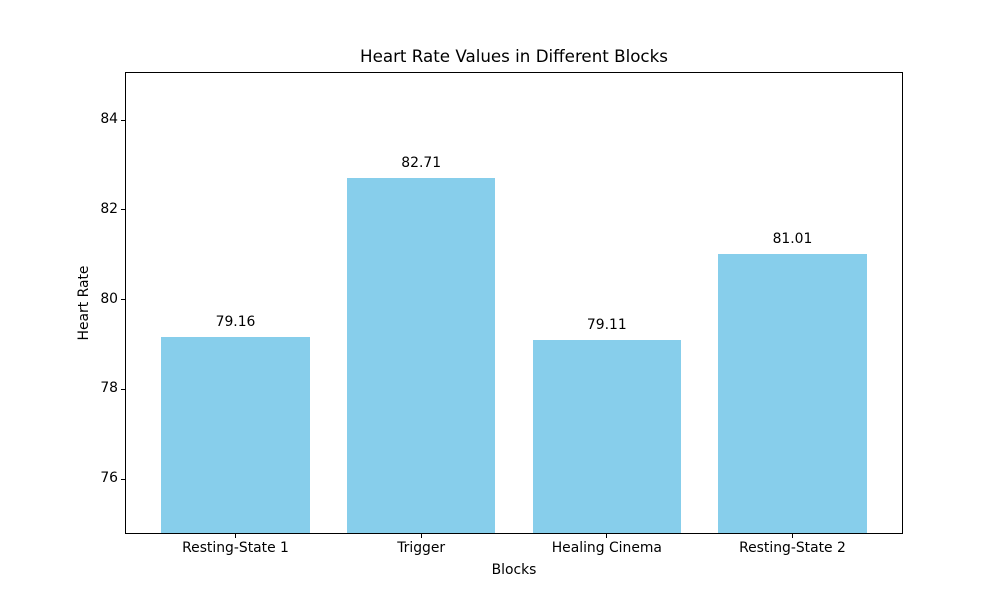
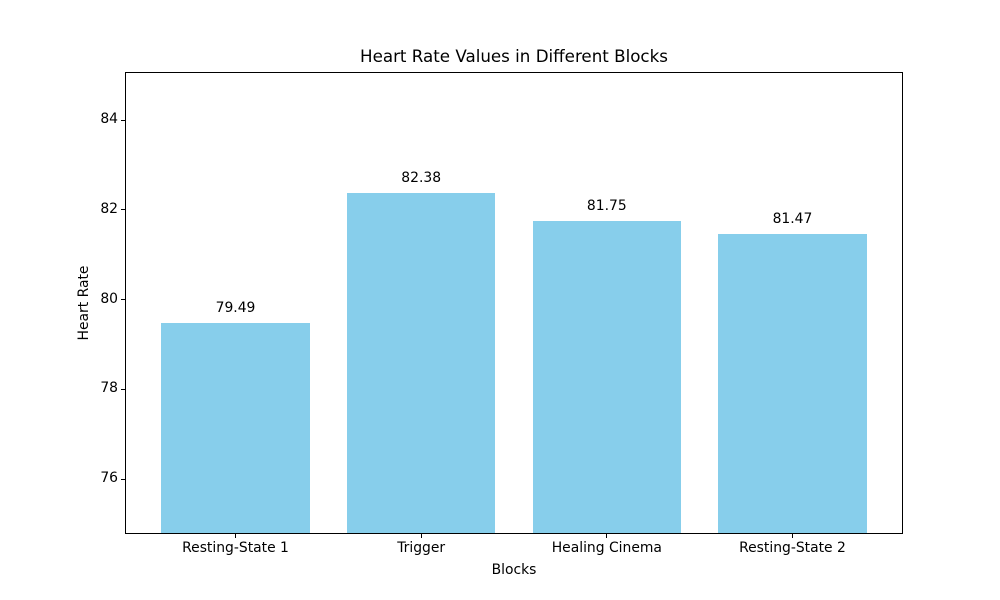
Resting-State 1: 79.16 -> 79.49
Trigger: 82.71 -> 82.38
Healing Cinema: 79.11 -> 81.75
Resting-State 2: 81.01 -> 81.47
